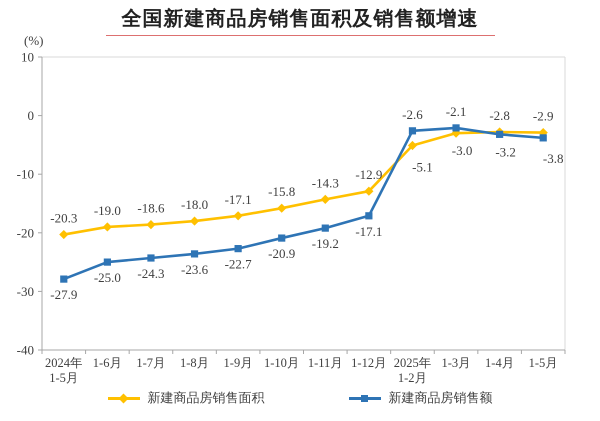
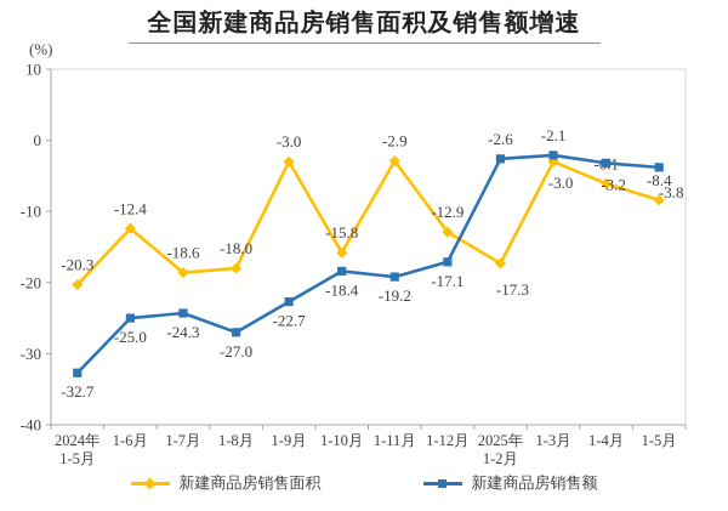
新建商品房销售额/2024年 1-5月: -27.9 -> -32.7
新建商品房销售面积/1-6月: -19.0 -> -12.4
新建商品房销售额/1-8月: -23.6 -> -27.0
新建商品房销售面积/1-9月: -17.1 -> -3.0
新建商品房销售额/1-10月: -20.9 -> -18.4
新建商品房销售面积/1-11月: -14.3 -> -2.9
新建商品房销售面积/2025年 1-2月: -5.1 -> -17.3
新建商品房销售面积/1-4月: -2.8 -> -6.1
新建商品房销售面积/1-5月: -2.9 -> -8.4
